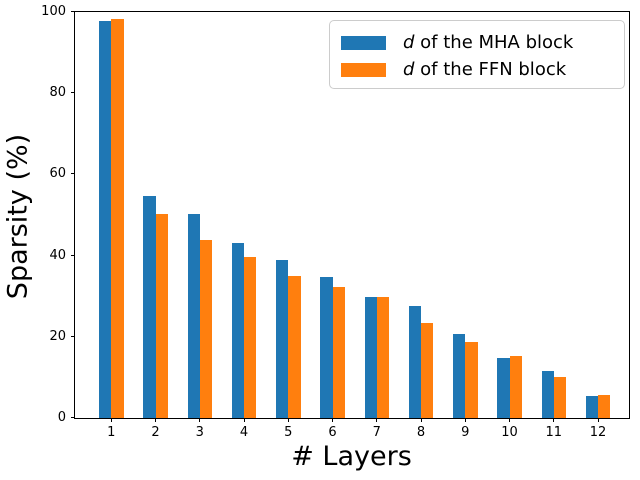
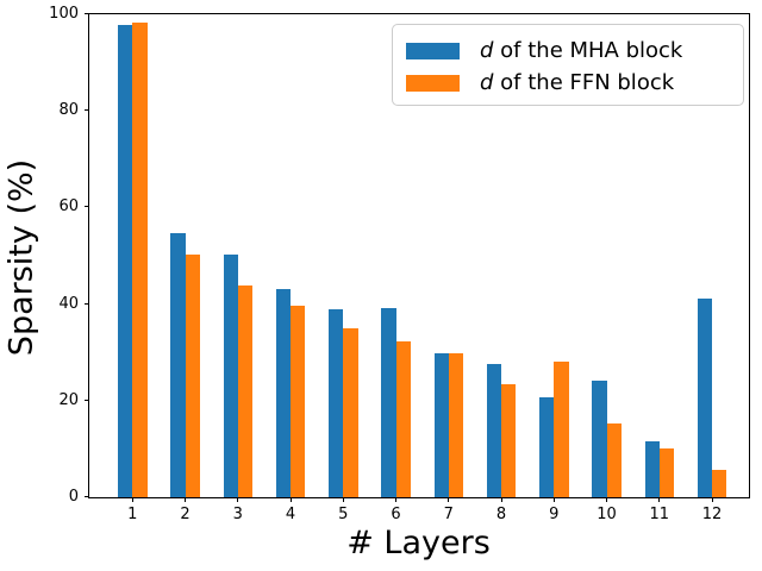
d of the MHA block/6: 35 -> 39
d of the FFN block/9: 18 -> 28
d of the MHA block/10: 15 -> 24
d of the MHA block/12: 5 -> 41
